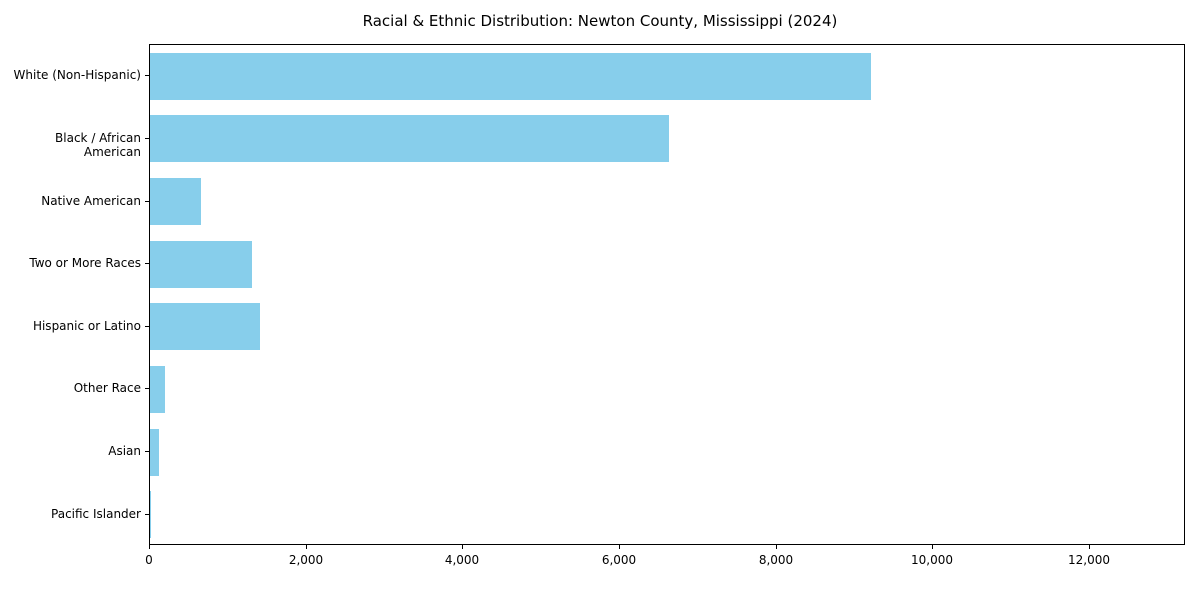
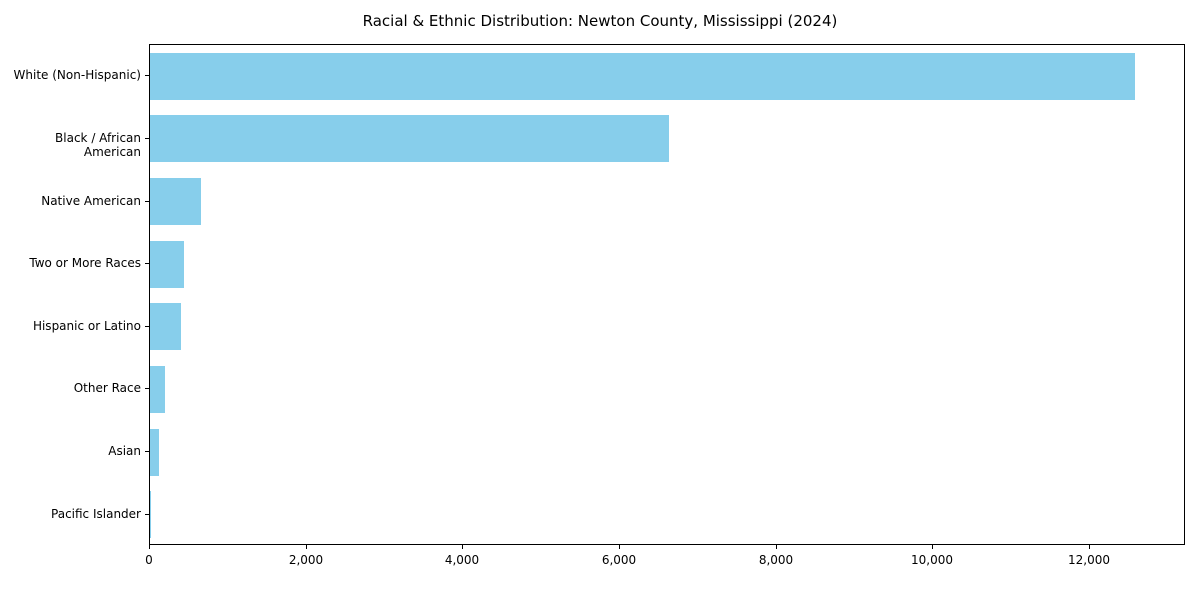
White (Non-Hispanic): 9200 -> 12600
Two or More Races: 1300 -> 400
Hispanic or Latino: 1400 -> 400
